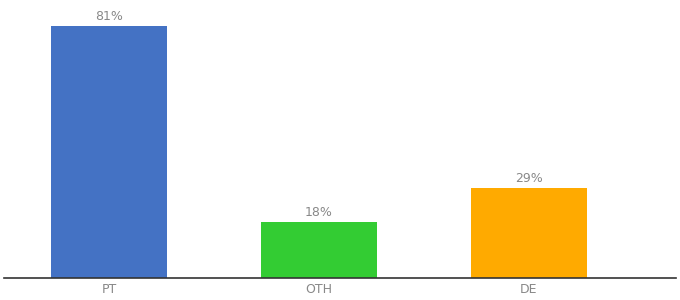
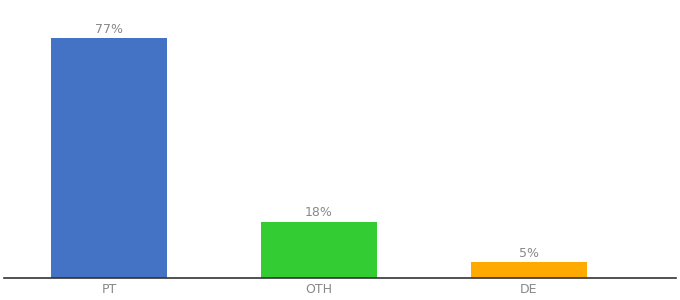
PT: 81% -> 77%
DE: 29% -> 5%
